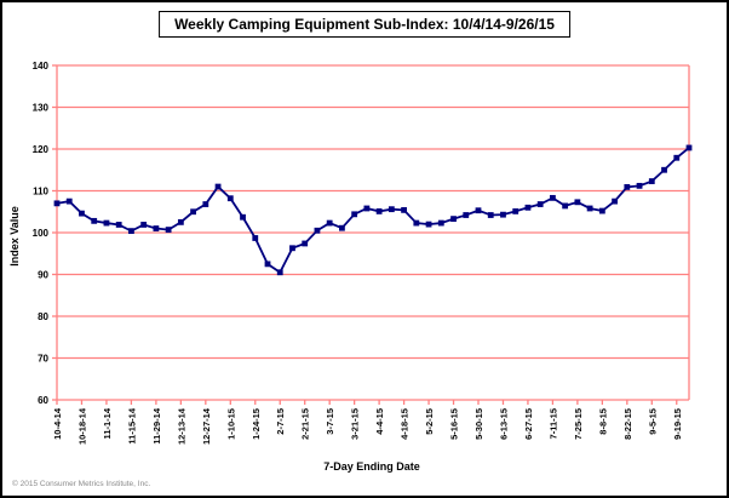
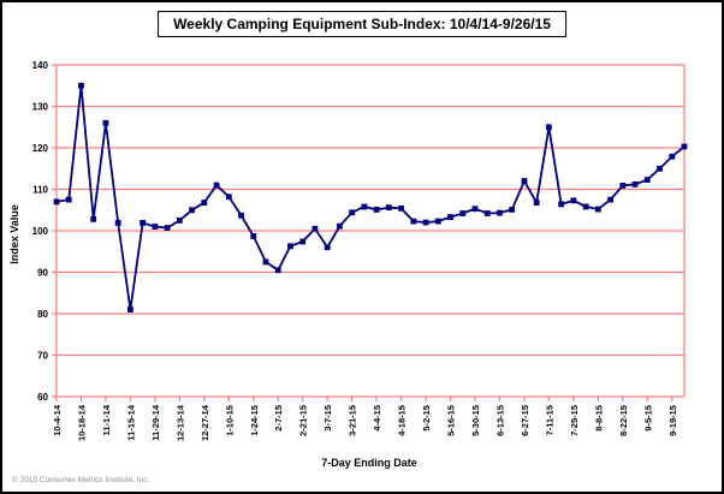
10-18-14: 105 -> 135
11-1-14: 102 -> 126
11-15-14: 100 -> 81
3-7-15: 102 -> 96
6-27-15: 106 -> 112
7-11-15: 108 -> 125
